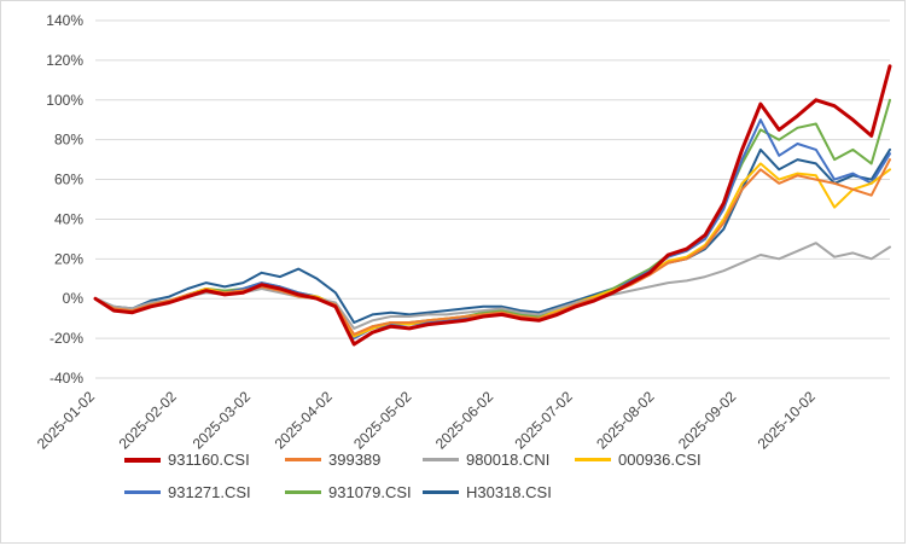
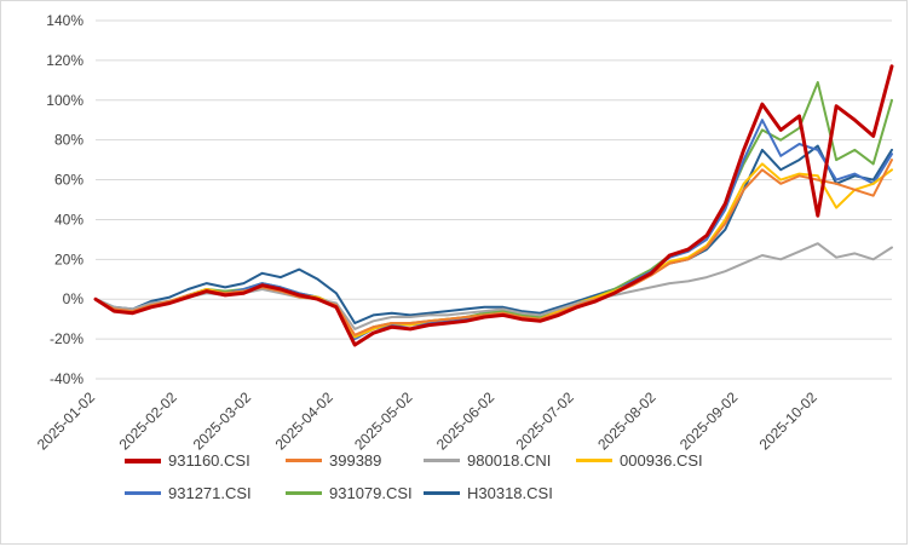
931160.CSI/2025-10-02: 100% -> 42%
931079.CSI/2025-10-02: 88% -> 109%
H30318.CSI/2025-10-02: 68% -> 77%
